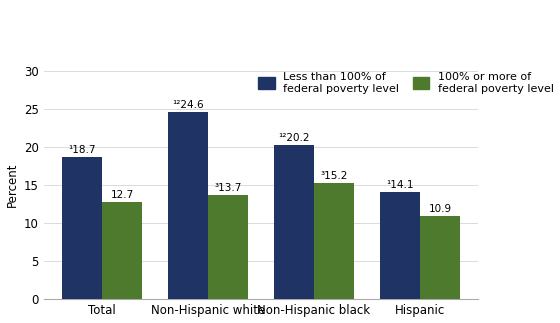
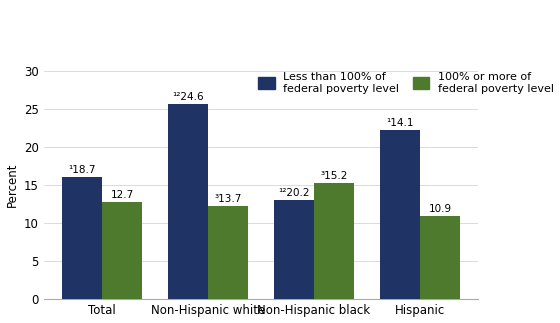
Less than 100% of federal poverty level/Total: 18.7 -> 16.0
Less than 100% of federal poverty level/Non-Hispanic white: 24.6 -> 25.6
100% or more of federal poverty level/Non-Hispanic white: 13.7 -> 12.2
Less than 100% of federal poverty level/Non-Hispanic black: 20.2 -> 13.0
Less than 100% of federal poverty level/Hispanic: 14.1 -> 22.2
